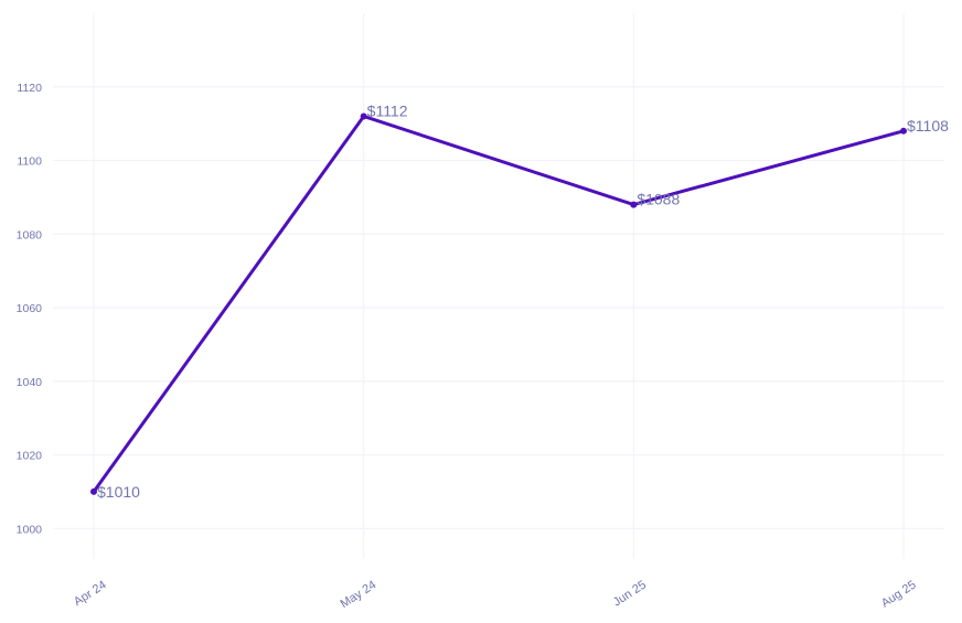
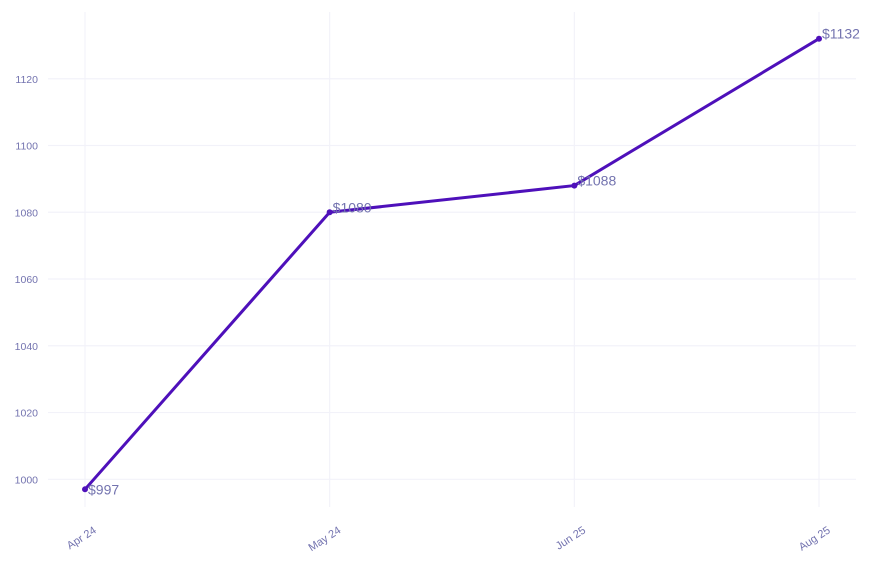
Apr 24: $1010 -> $997
May 24: $1112 -> $1080
Aug 25: $1108 -> $1132
